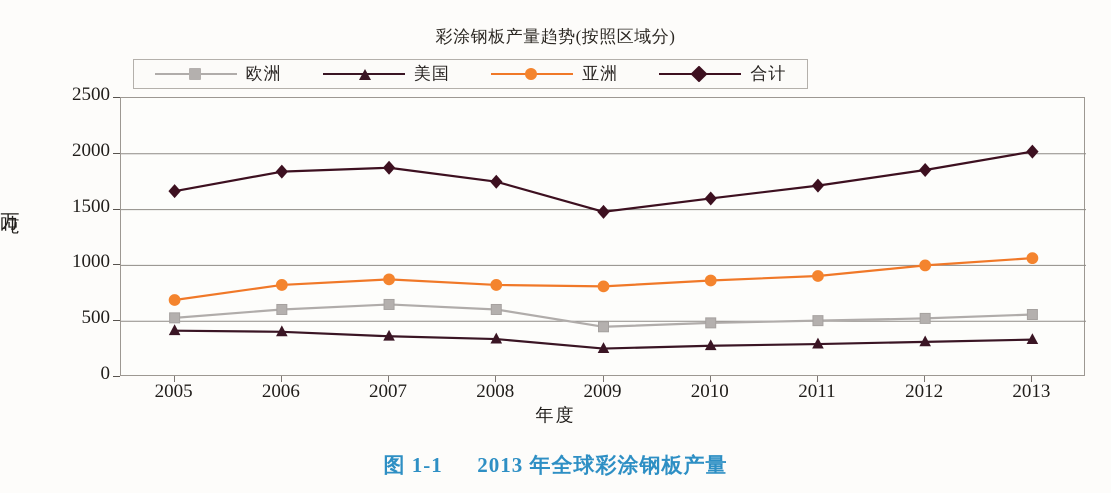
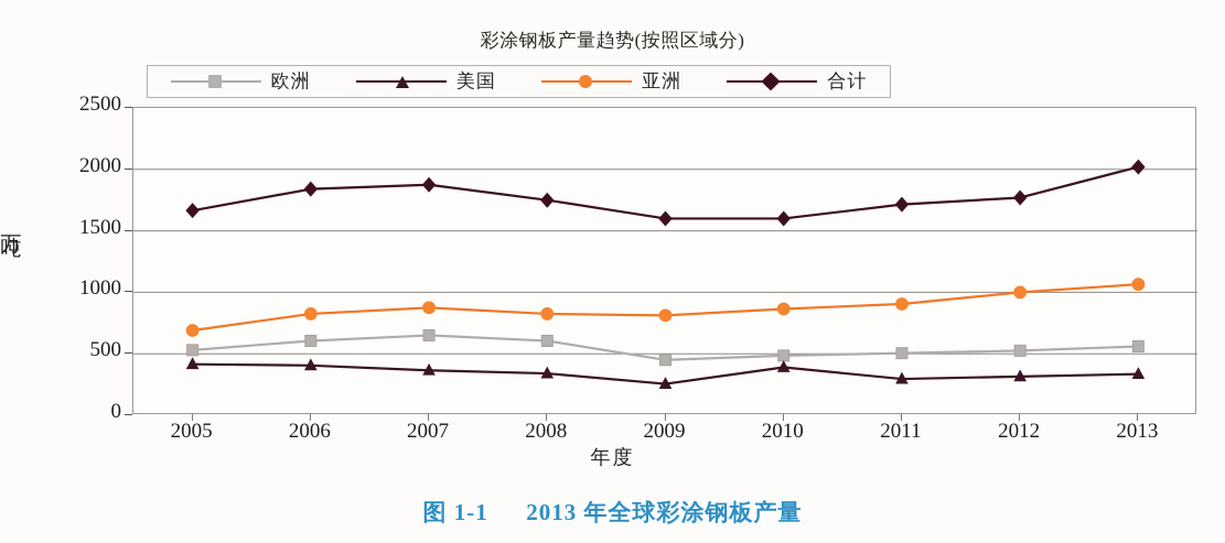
合计/2009: 1480 -> 1600
美国/2010: 280 -> 390
合计/2012: 1860 -> 1770
